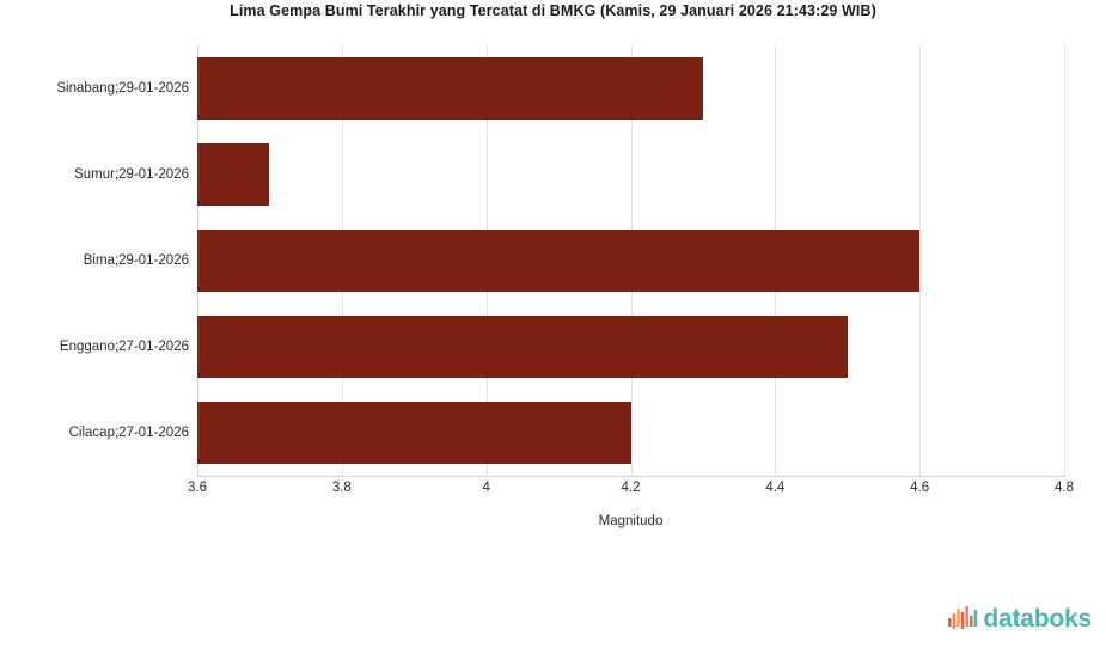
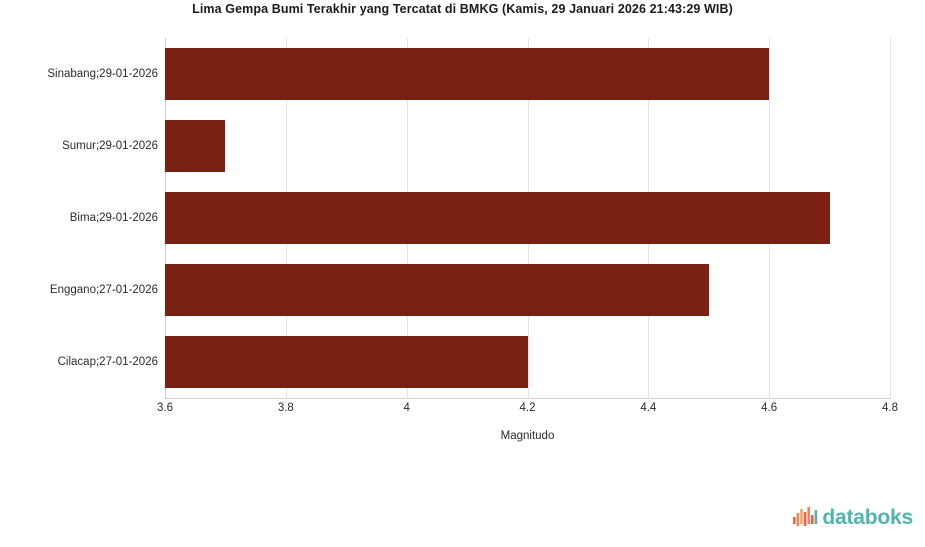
Sinabang;29-01-2026: 4.3 -> 4.6
Bima;29-01-2026: 4.6 -> 4.7
